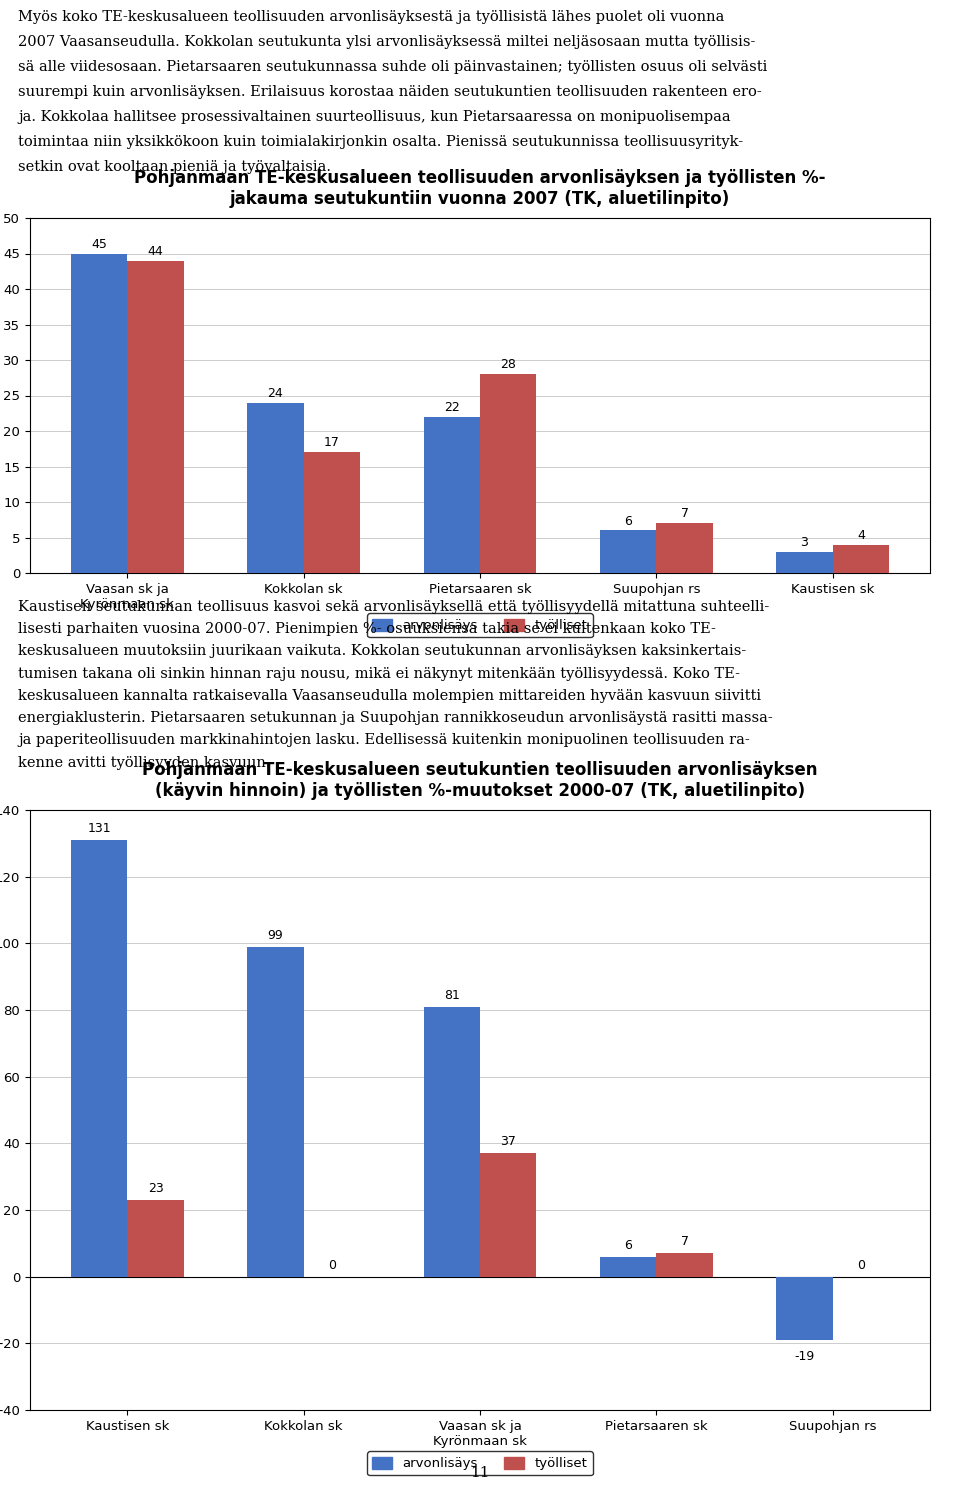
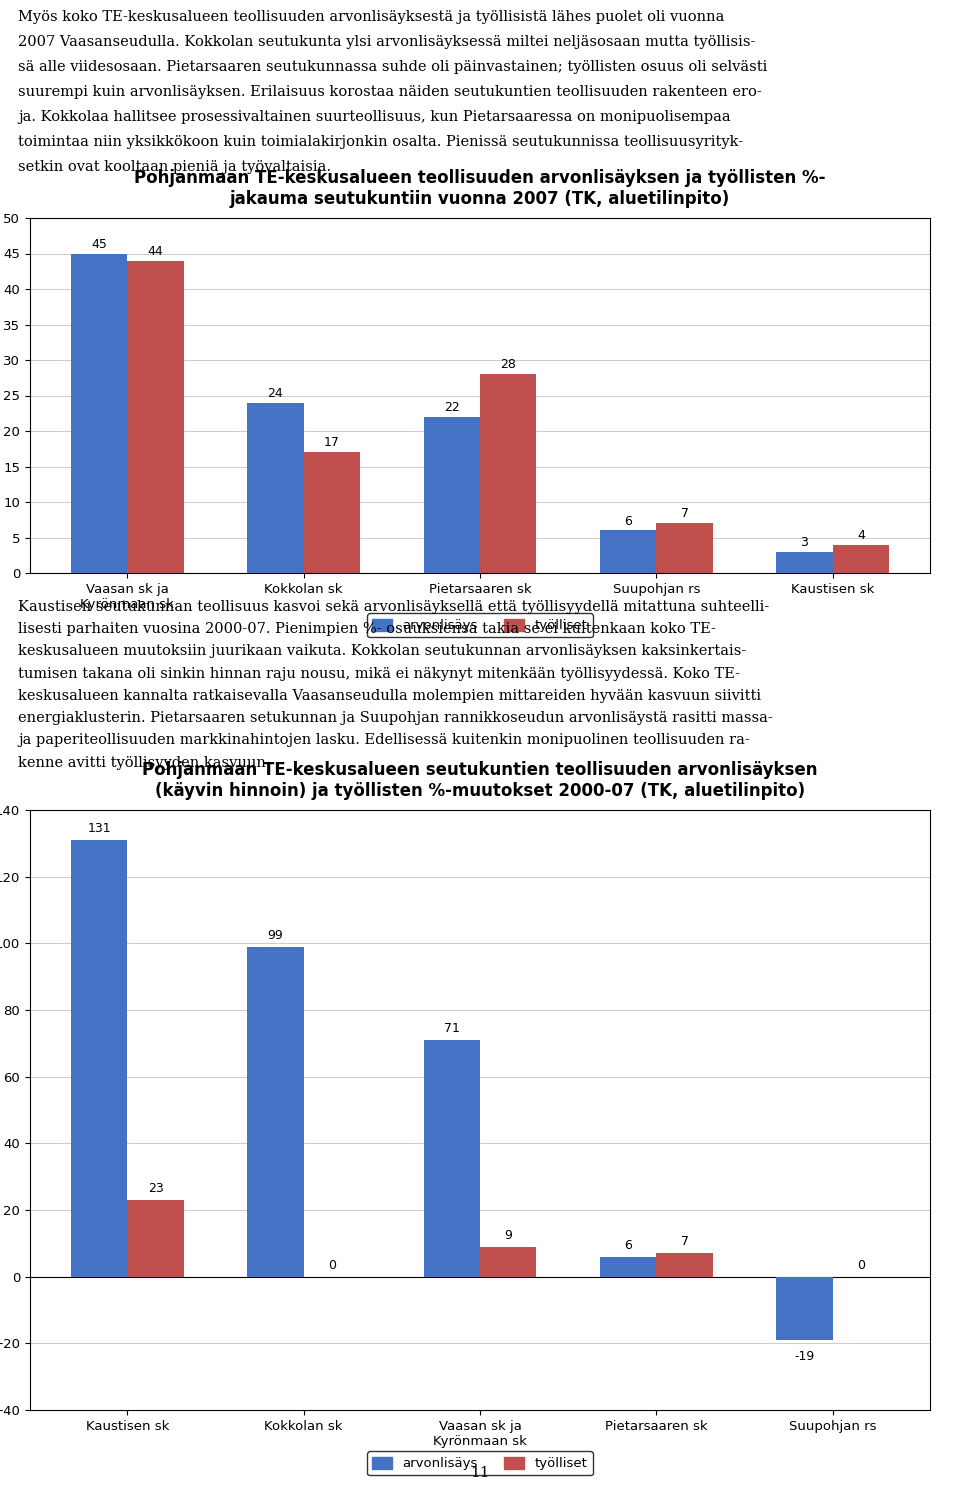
arvonlisäys/Vaasan sk ja Kyrönmaan sk: 81 -> 71
työlliset/Vaasan sk ja Kyrönmaan sk: 37 -> 9
